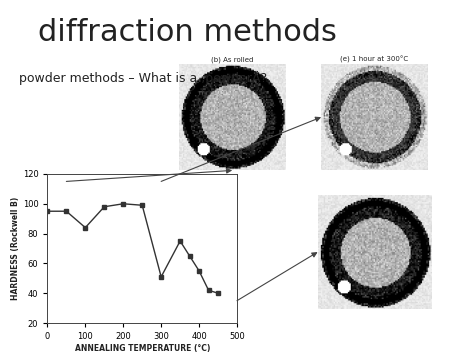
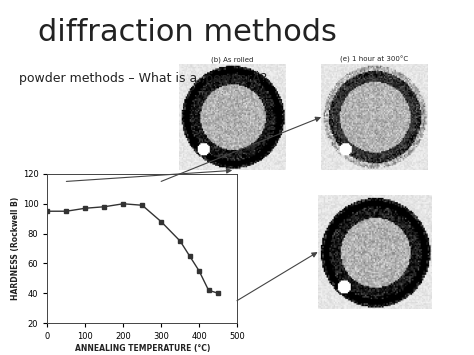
100: 84 -> 97
300: 51 -> 88
